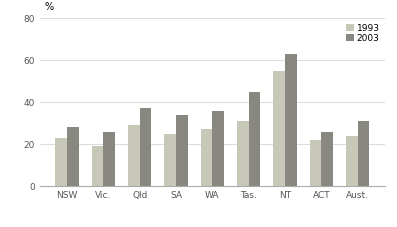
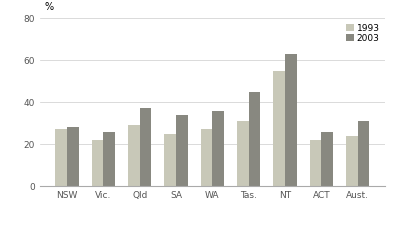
1993/NSW: 23 -> 27
1993/Vic.: 19 -> 22
